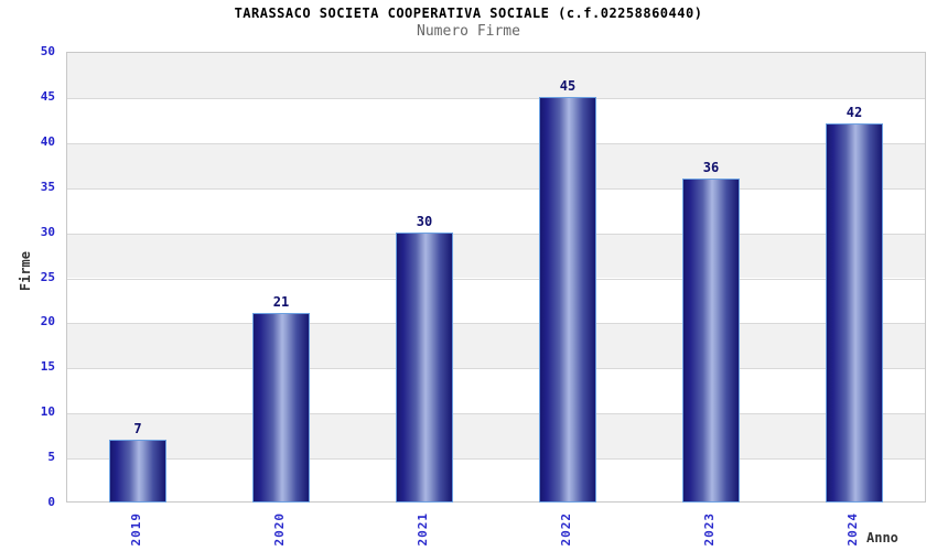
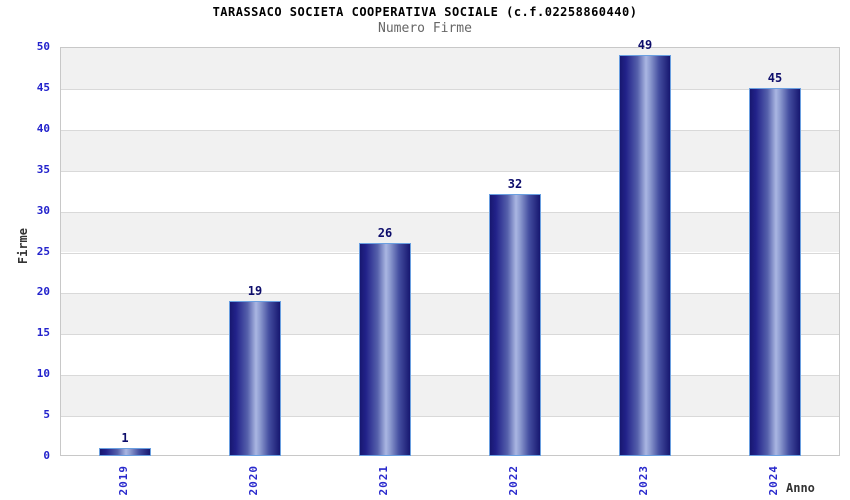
2019: 7 -> 1
2020: 21 -> 19
2021: 30 -> 26
2022: 45 -> 32
2023: 36 -> 49
2024: 42 -> 45
